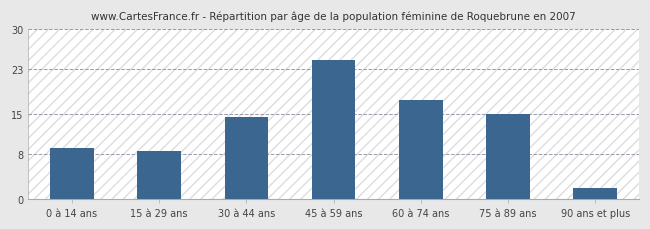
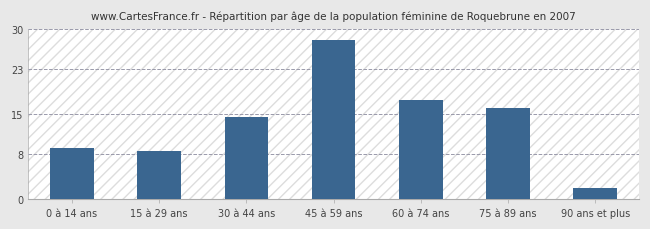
45 à 59 ans: 24.5 -> 28.0
75 à 89 ans: 15.0 -> 16.0
